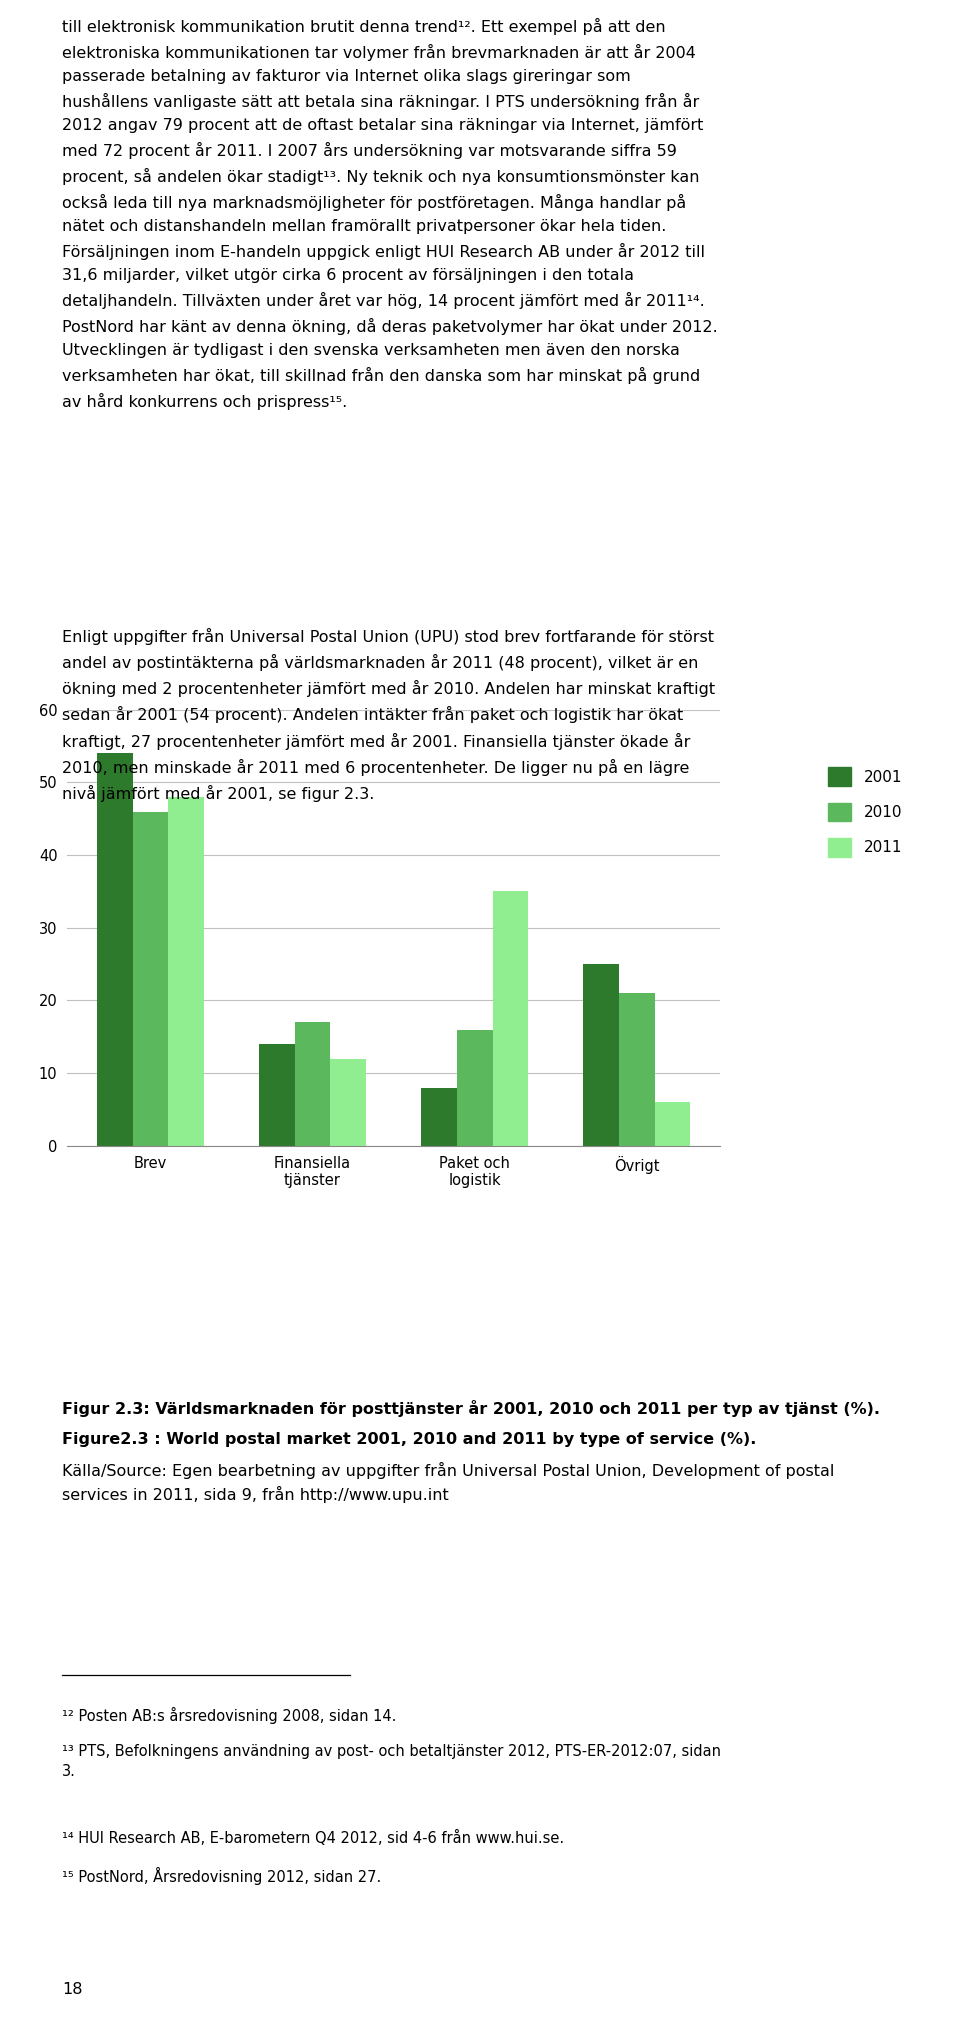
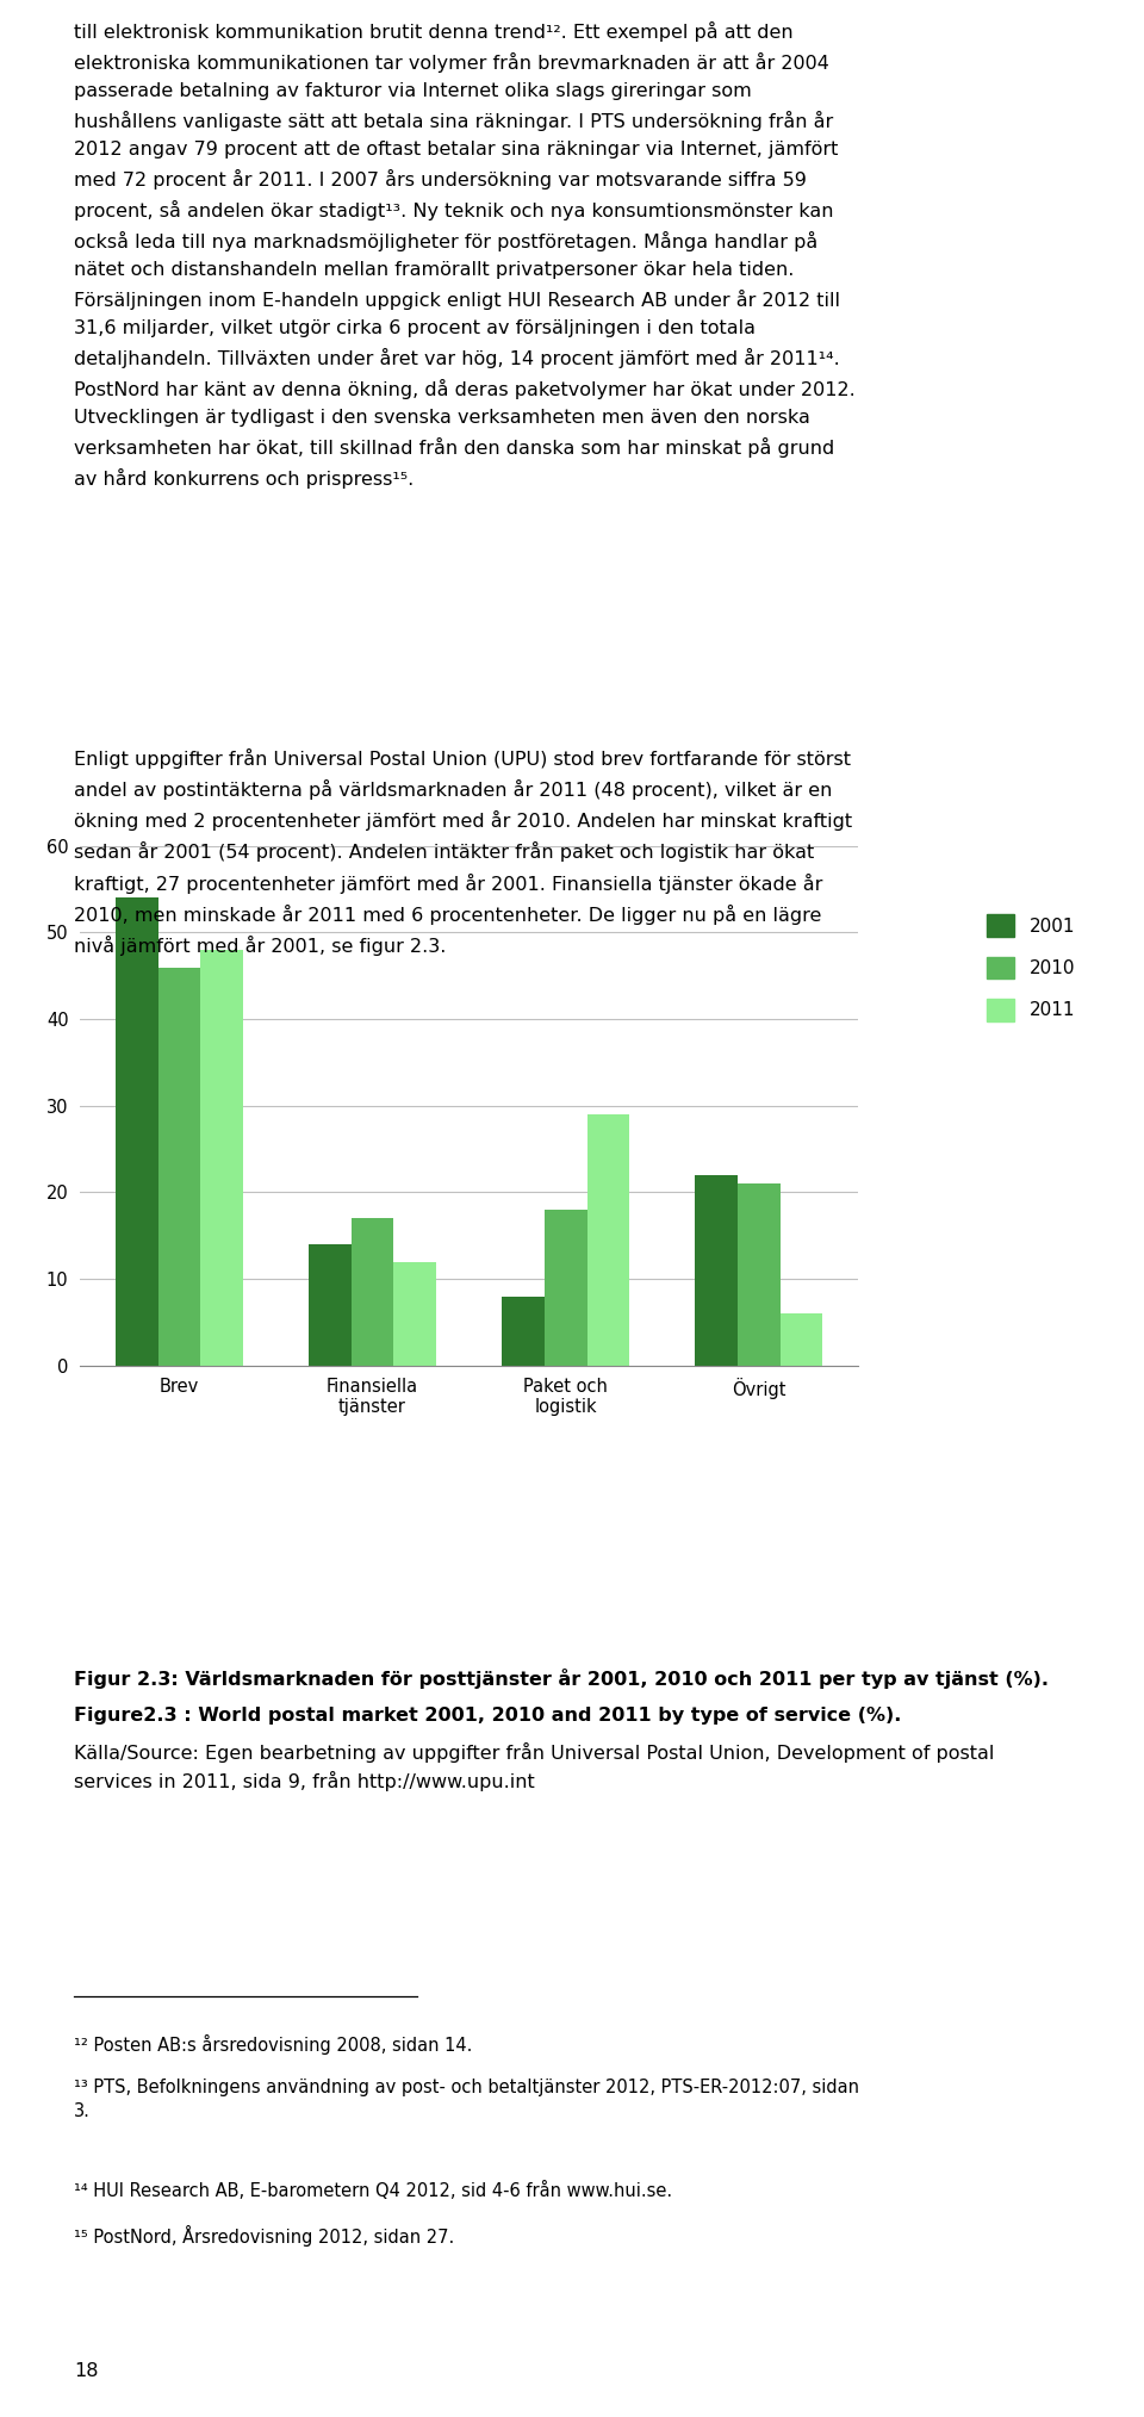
2010/Paket och logistik: 16 -> 18
2011/Paket och logistik: 35 -> 29
2001/Övrigt: 25 -> 22
